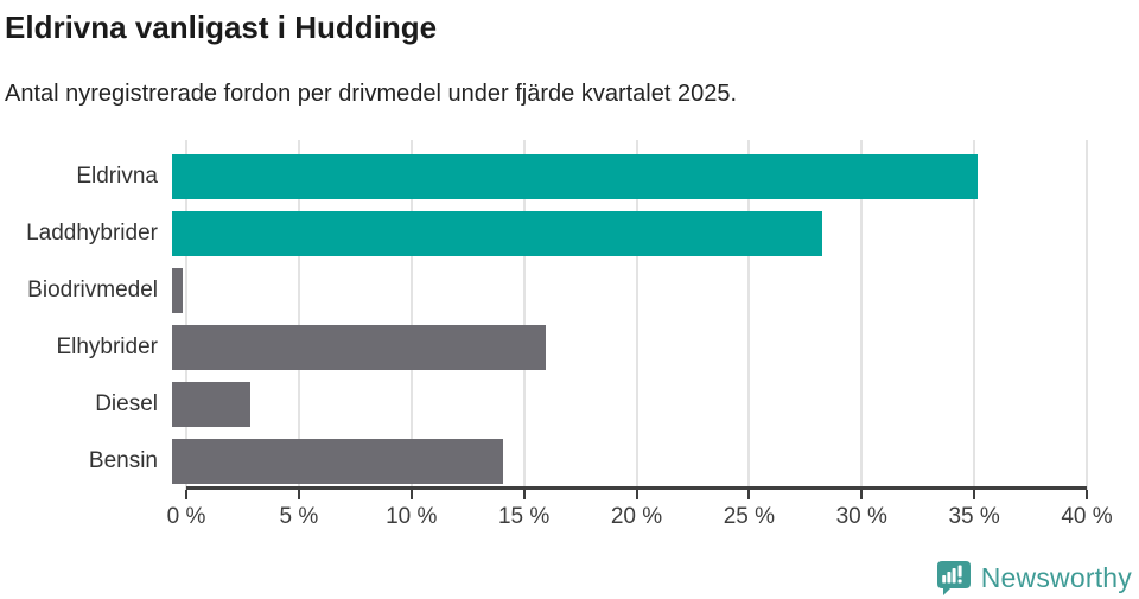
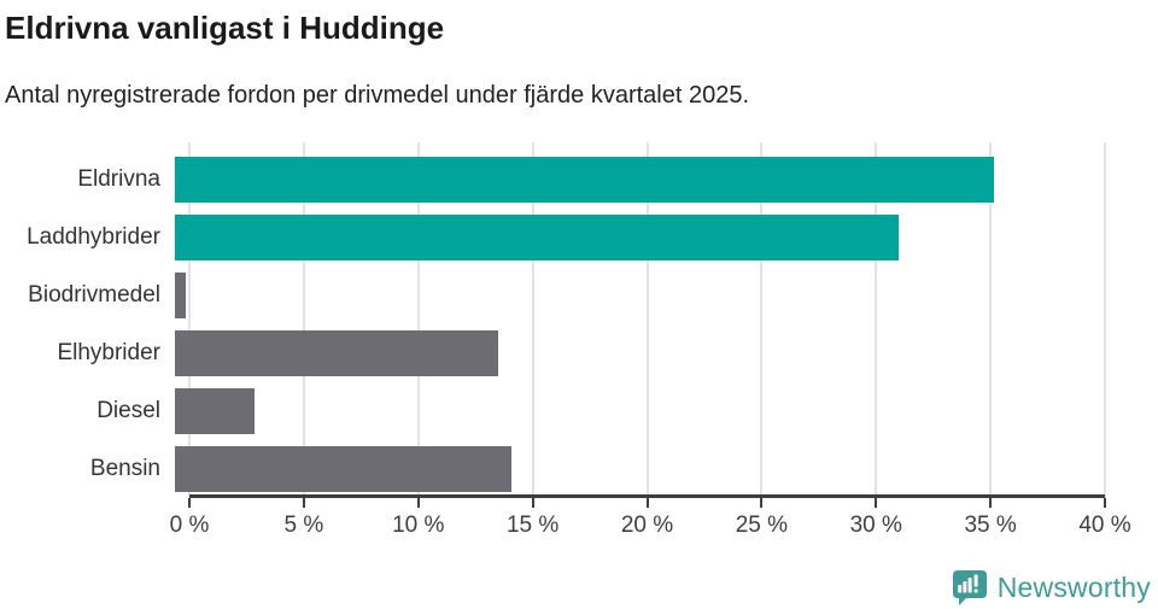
Laddhybrider: 28.9% -> 31.6%
Elhybrider: 16.6% -> 14.1%
